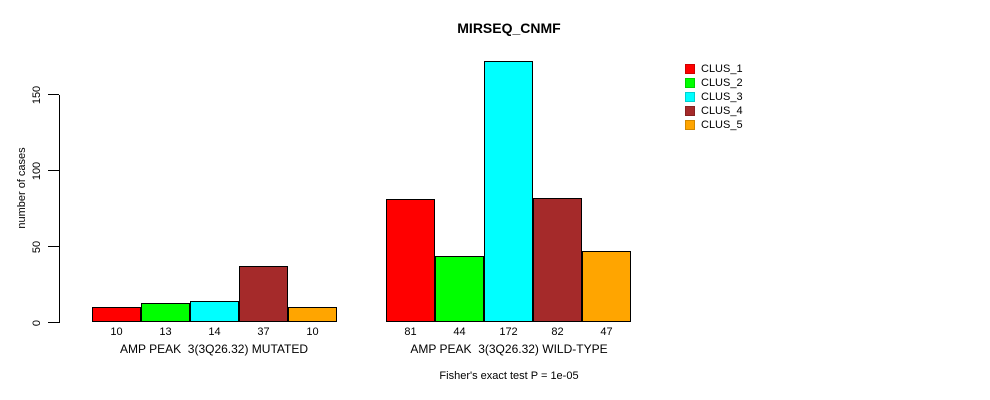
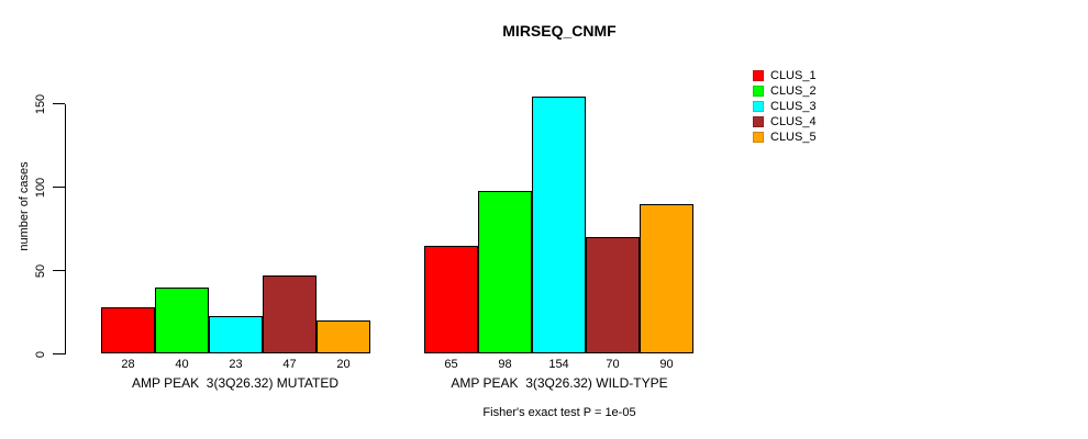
CLUS_1/AMP PEAK 3(3Q26.32) MUTATED: 10 -> 28
CLUS_2/AMP PEAK 3(3Q26.32) MUTATED: 13 -> 40
CLUS_3/AMP PEAK 3(3Q26.32) MUTATED: 14 -> 23
CLUS_4/AMP PEAK 3(3Q26.32) MUTATED: 37 -> 47
CLUS_5/AMP PEAK 3(3Q26.32) MUTATED: 10 -> 20
CLUS_1/AMP PEAK 3(3Q26.32) WILD-TYPE: 81 -> 65
CLUS_2/AMP PEAK 3(3Q26.32) WILD-TYPE: 44 -> 98
CLUS_3/AMP PEAK 3(3Q26.32) WILD-TYPE: 172 -> 154
CLUS_4/AMP PEAK 3(3Q26.32) WILD-TYPE: 82 -> 70
CLUS_5/AMP PEAK 3(3Q26.32) WILD-TYPE: 47 -> 90
